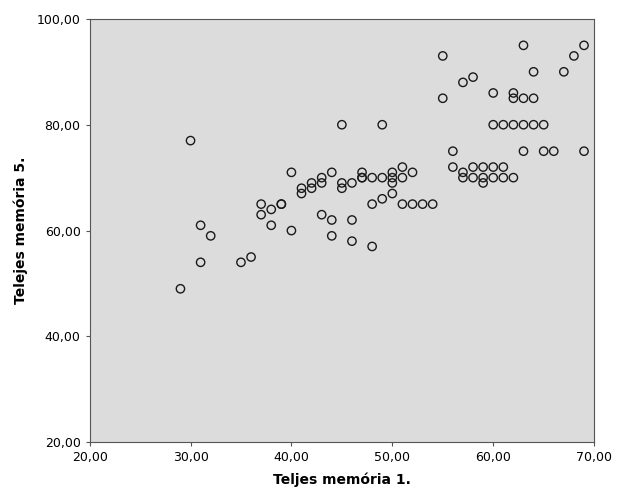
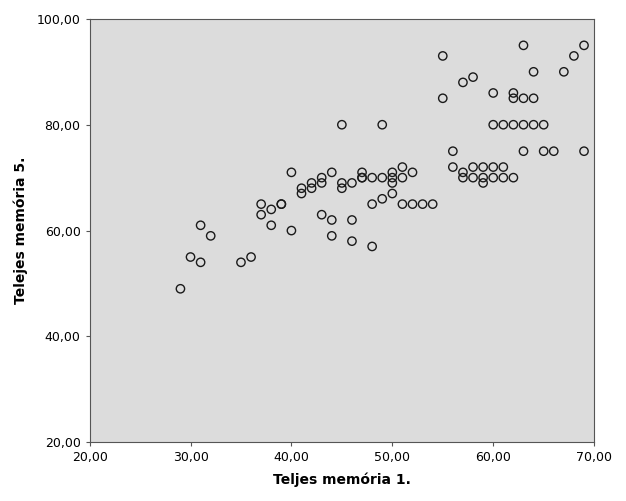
30,00: 77 -> 55
